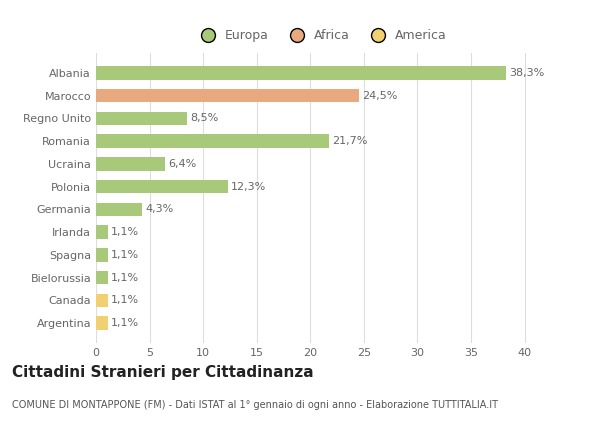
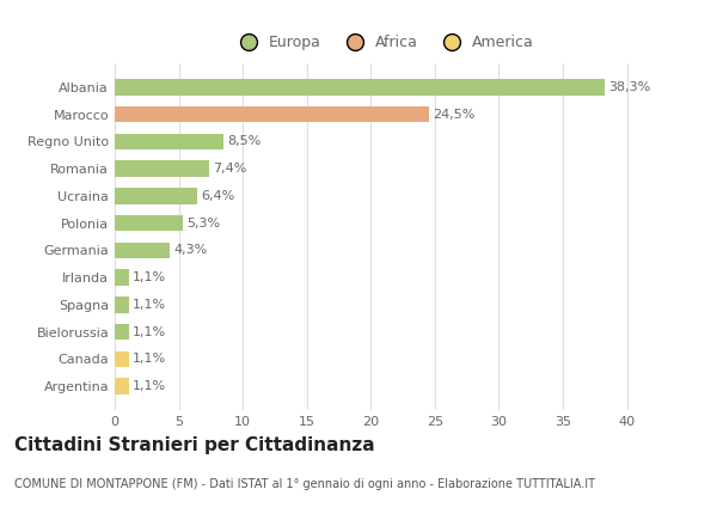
Romania: 21,7% -> 7,4%
Polonia: 12,3% -> 5,3%
